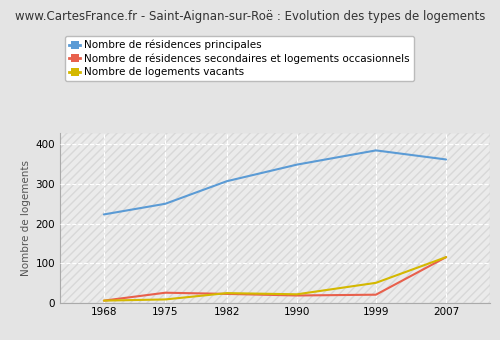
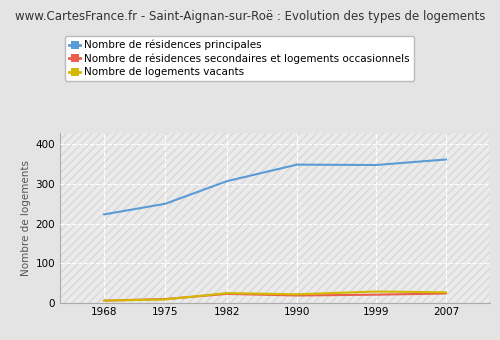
Nombre de résidences secondaires et logements occasionnels/1975: 25 -> 9
Nombre de résidences principales/1999: 385 -> 348
Nombre de logements vacants/1999: 50 -> 28
Nombre de résidences secondaires et logements occasionnels/2007: 115 -> 23
Nombre de logements vacants/2007: 115 -> 26
